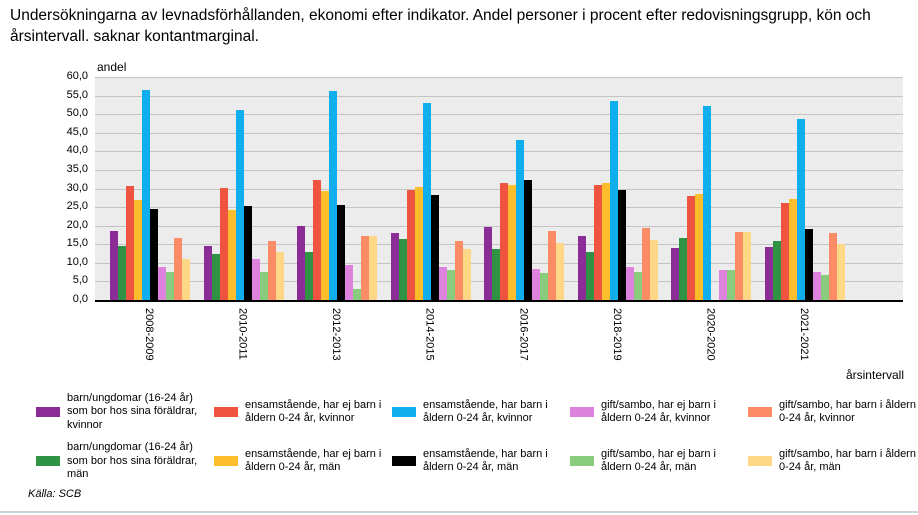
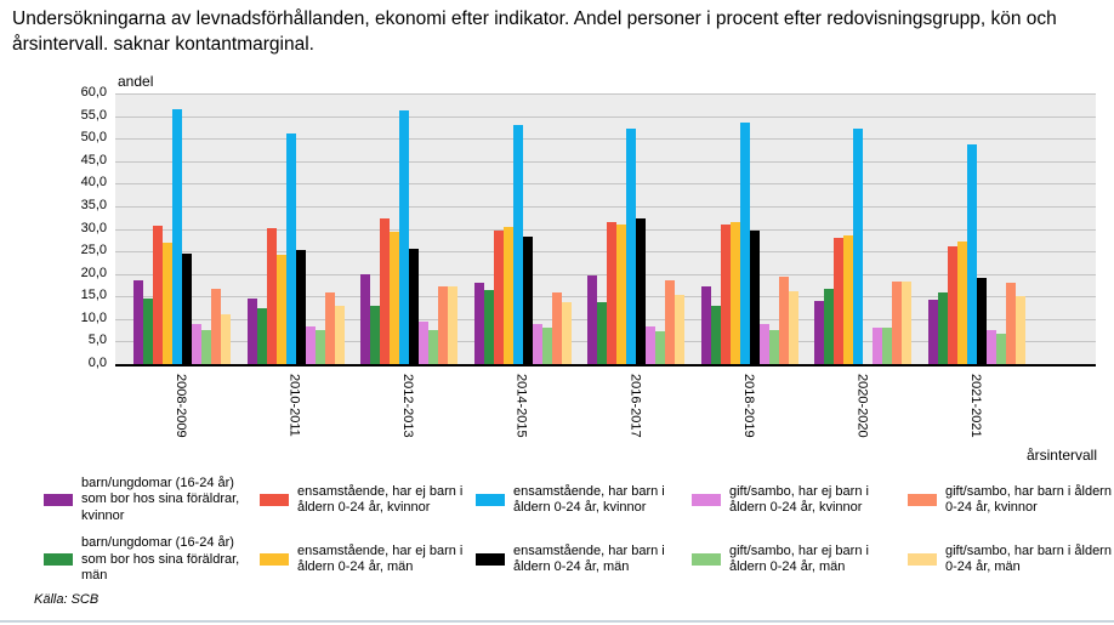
gift/sambo, har ej barn i åldern 0-24 år, kvinnor/2010-2011: 11 -> 8
gift/sambo, har ej barn i åldern 0-24 år, män/2012-2013: 3 -> 7
ensamstående, har barn i åldern 0-24 år, kvinnor/2016-2017: 43 -> 52
